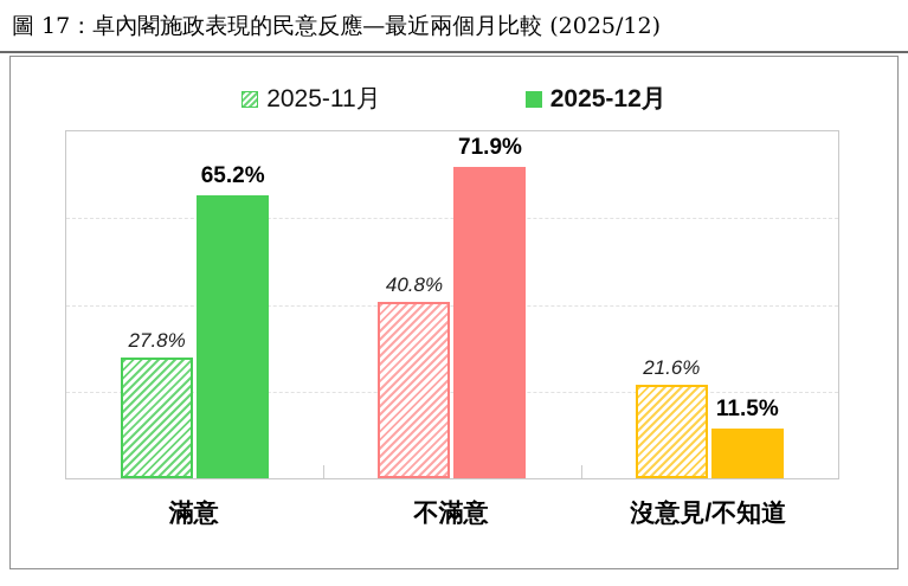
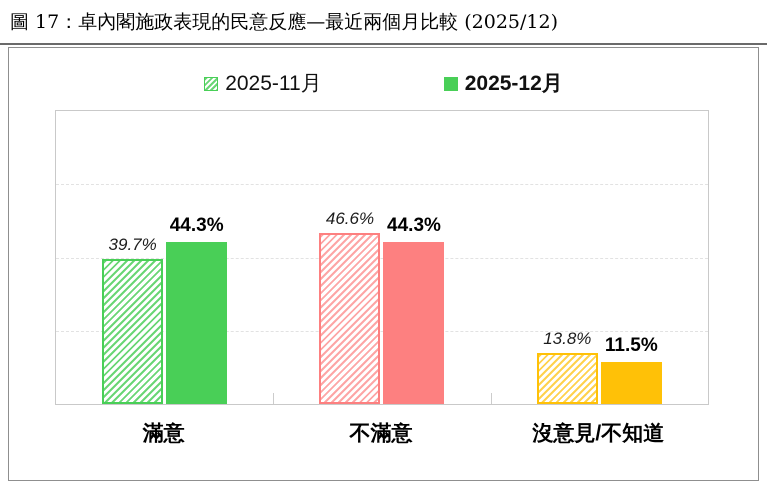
2025-11月/滿意: 27.8% -> 39.7%
2025-12月/滿意: 65.2% -> 44.3%
2025-11月/不滿意: 40.8% -> 46.6%
2025-12月/不滿意: 71.9% -> 44.3%
2025-11月/沒意見/不知道: 21.6% -> 13.8%
